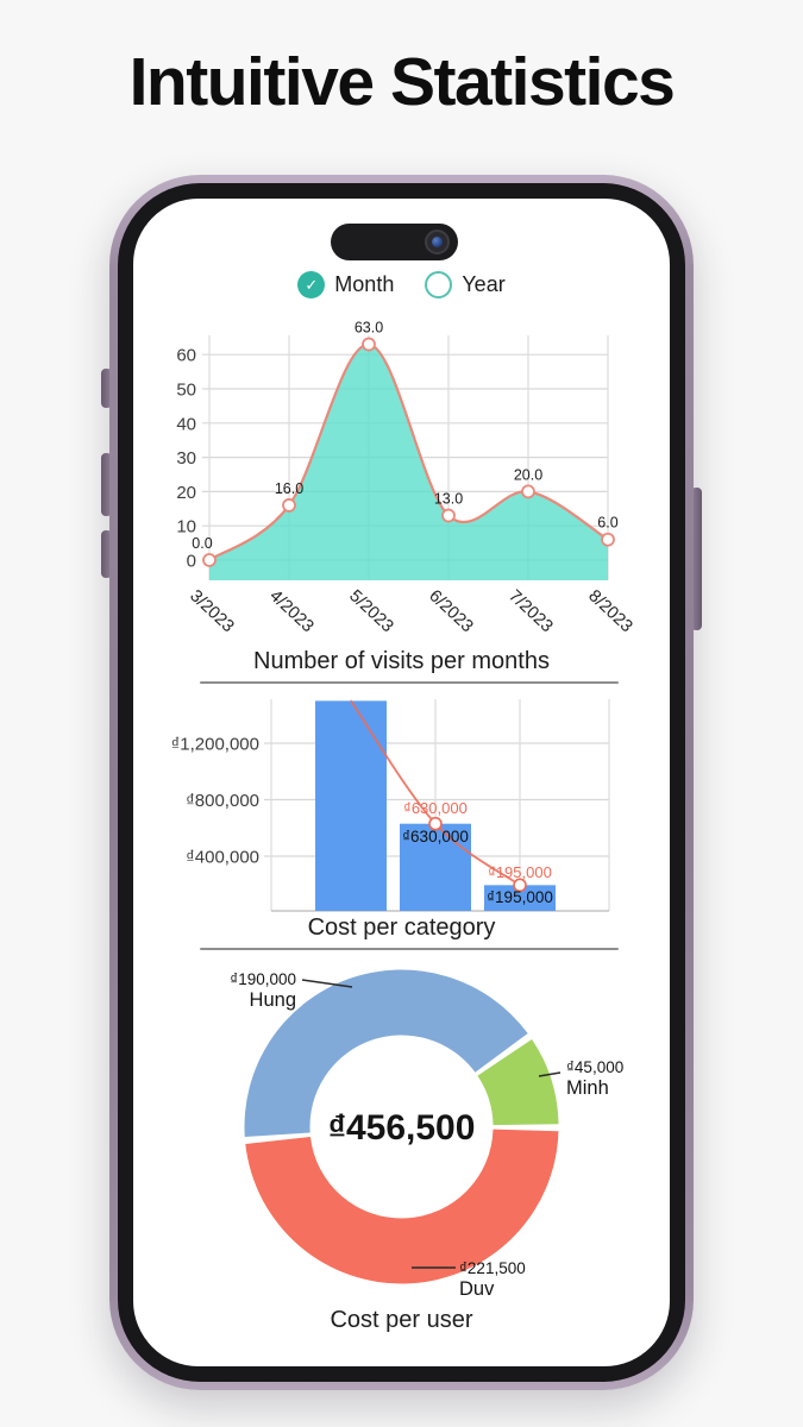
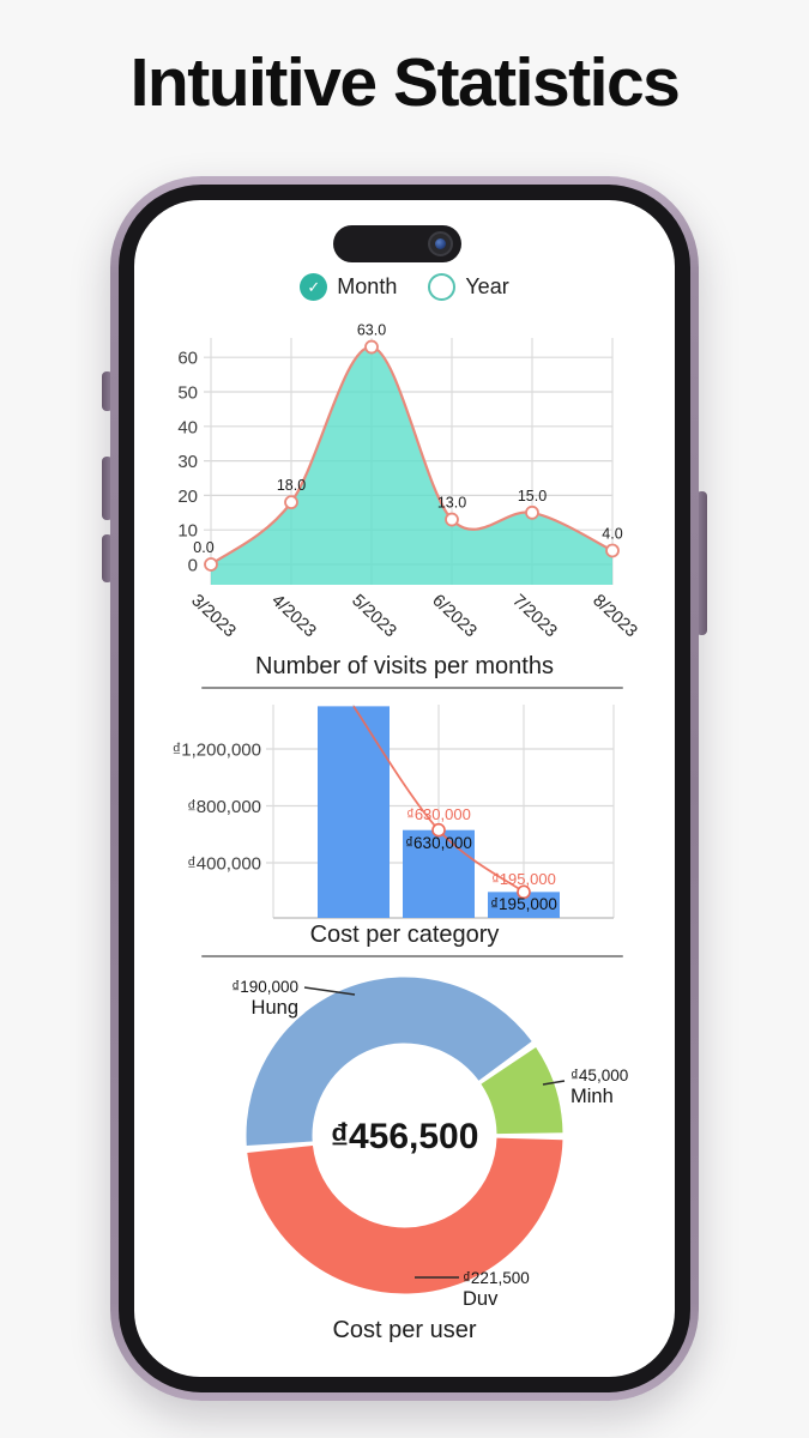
Number of visits per months/4/2023: 16.0 -> 18.0
Number of visits per months/7/2023: 20.0 -> 15.0
Number of visits per months/8/2023: 6.0 -> 4.0
